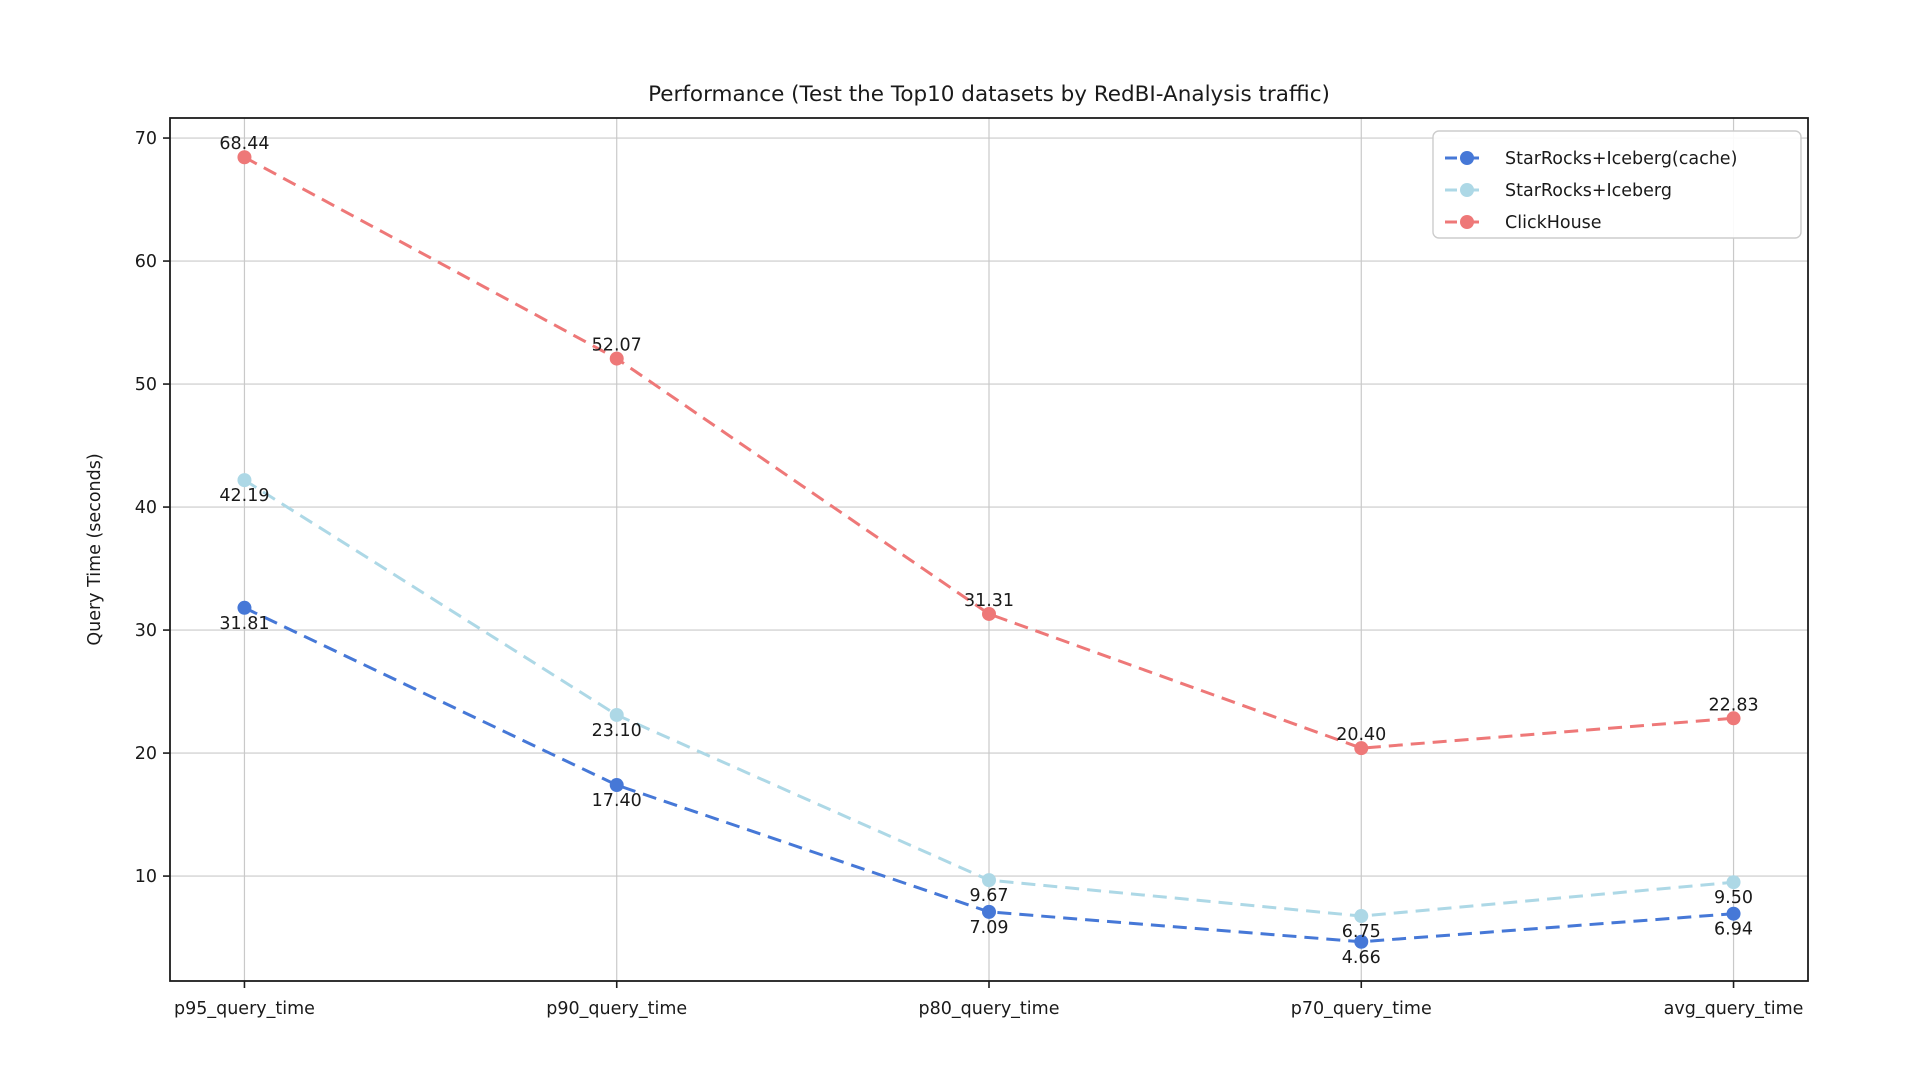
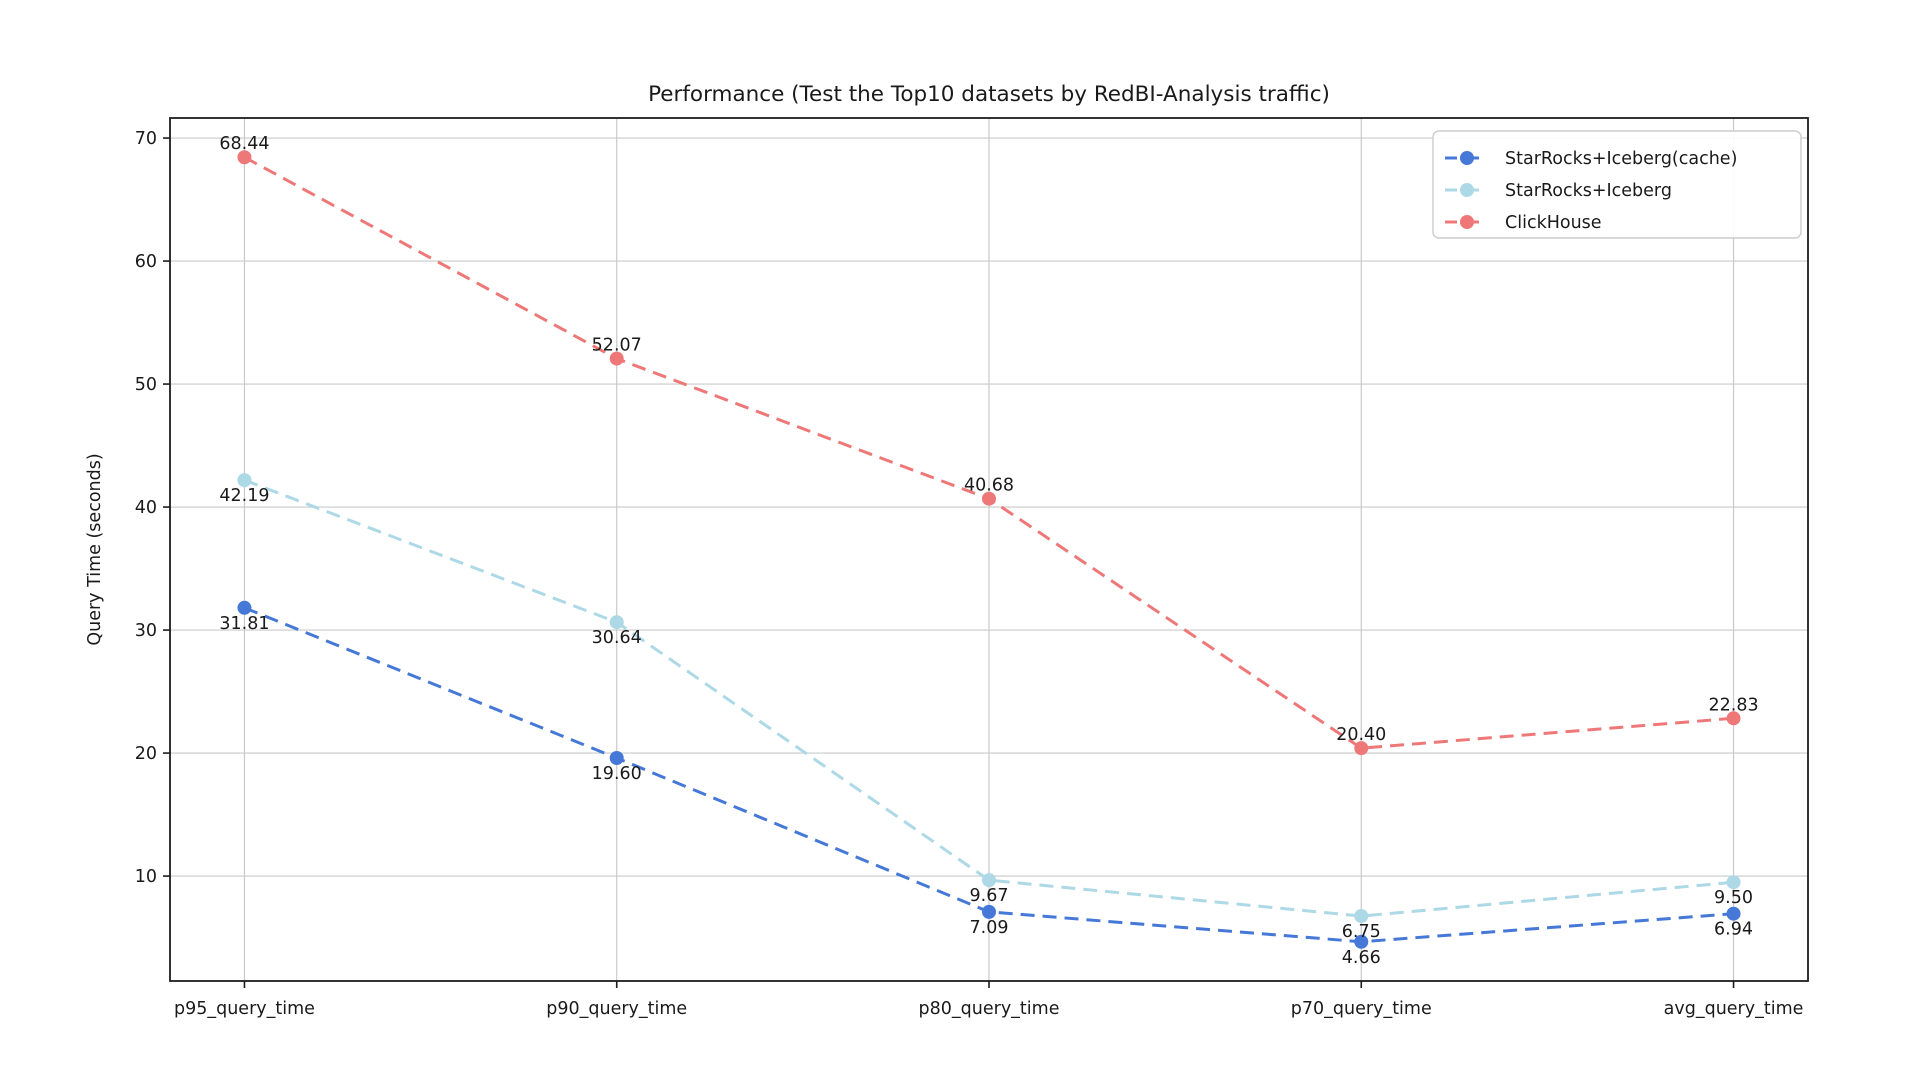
StarRocks+Iceberg(cache)/p90_query_time: 17.40 -> 19.60
StarRocks+Iceberg/p90_query_time: 23.10 -> 30.64
ClickHouse/p80_query_time: 31.31 -> 40.68
